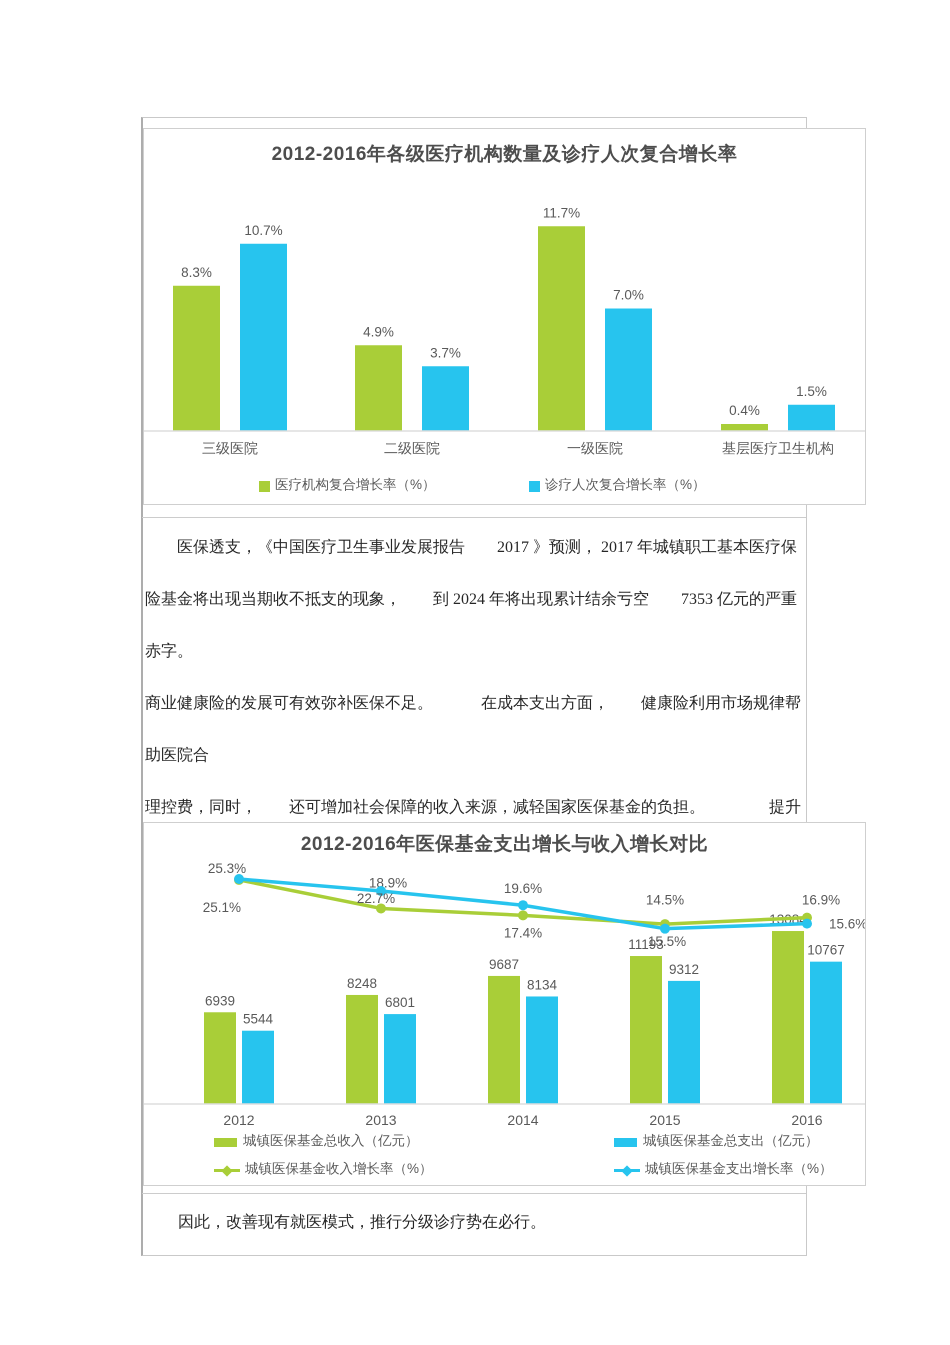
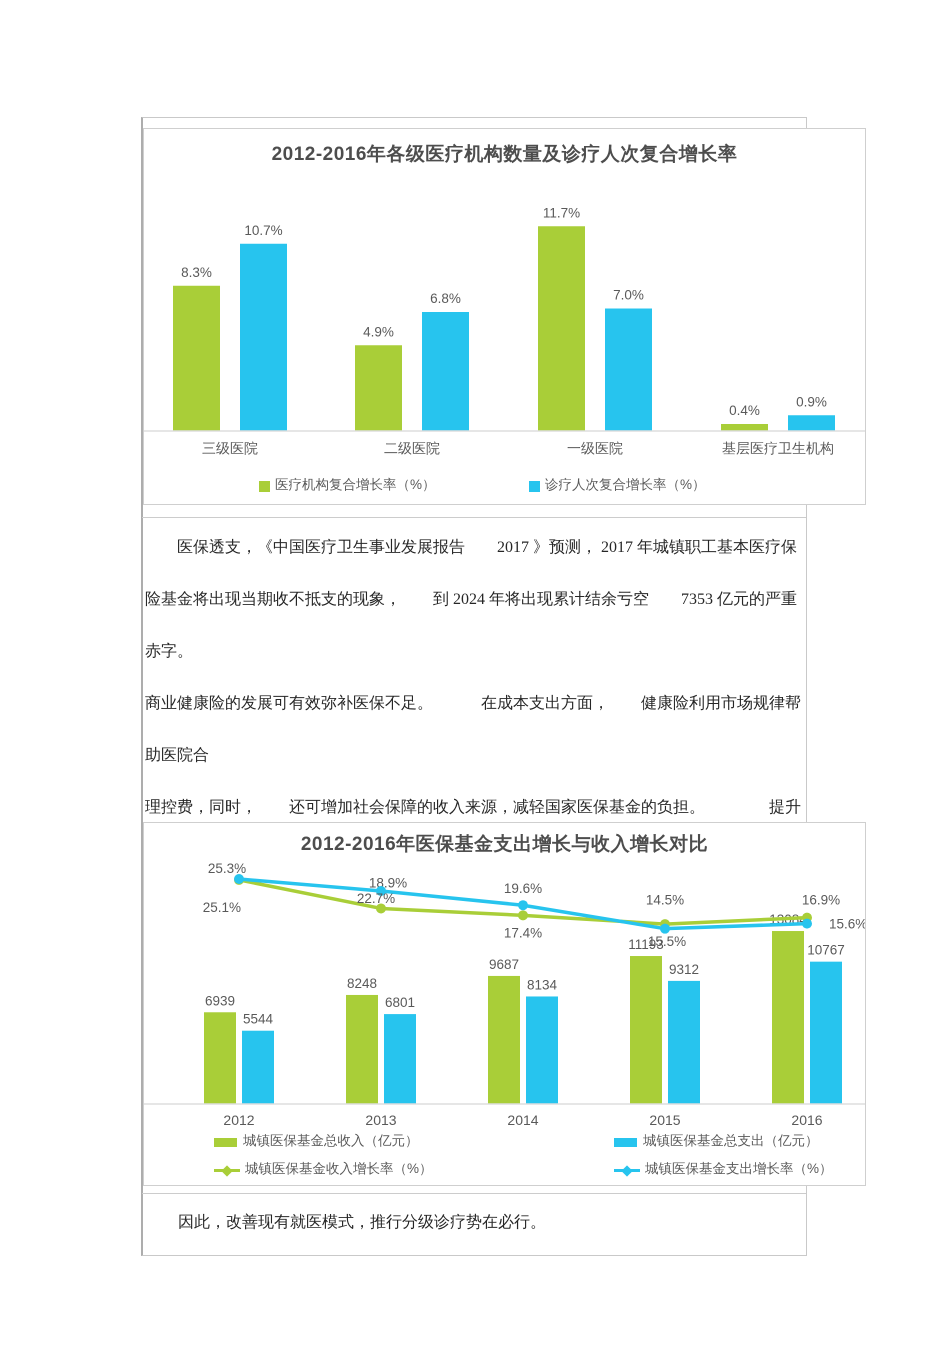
2012-2016年各级医疗机构数量及诊疗人次复合增长率/诊疗人次复合增长率（%）/二级医院: 3.7% -> 6.8%
2012-2016年各级医疗机构数量及诊疗人次复合增长率/诊疗人次复合增长率（%）/基层医疗卫生机构: 1.5% -> 0.9%
